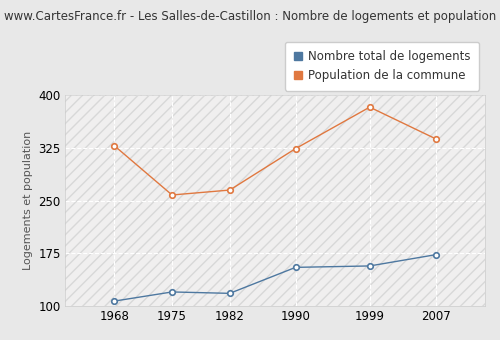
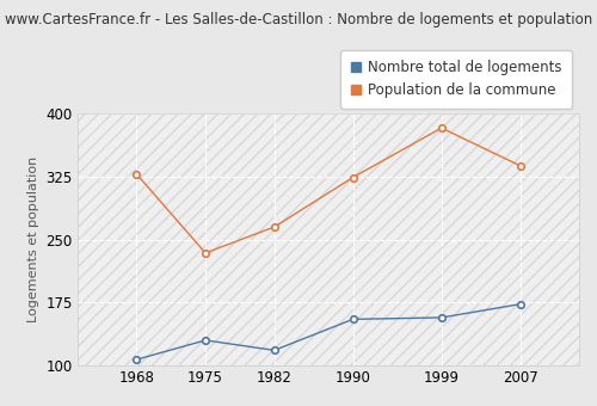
Nombre total de logements/1975: 120 -> 130
Population de la commune/1975: 258 -> 234
